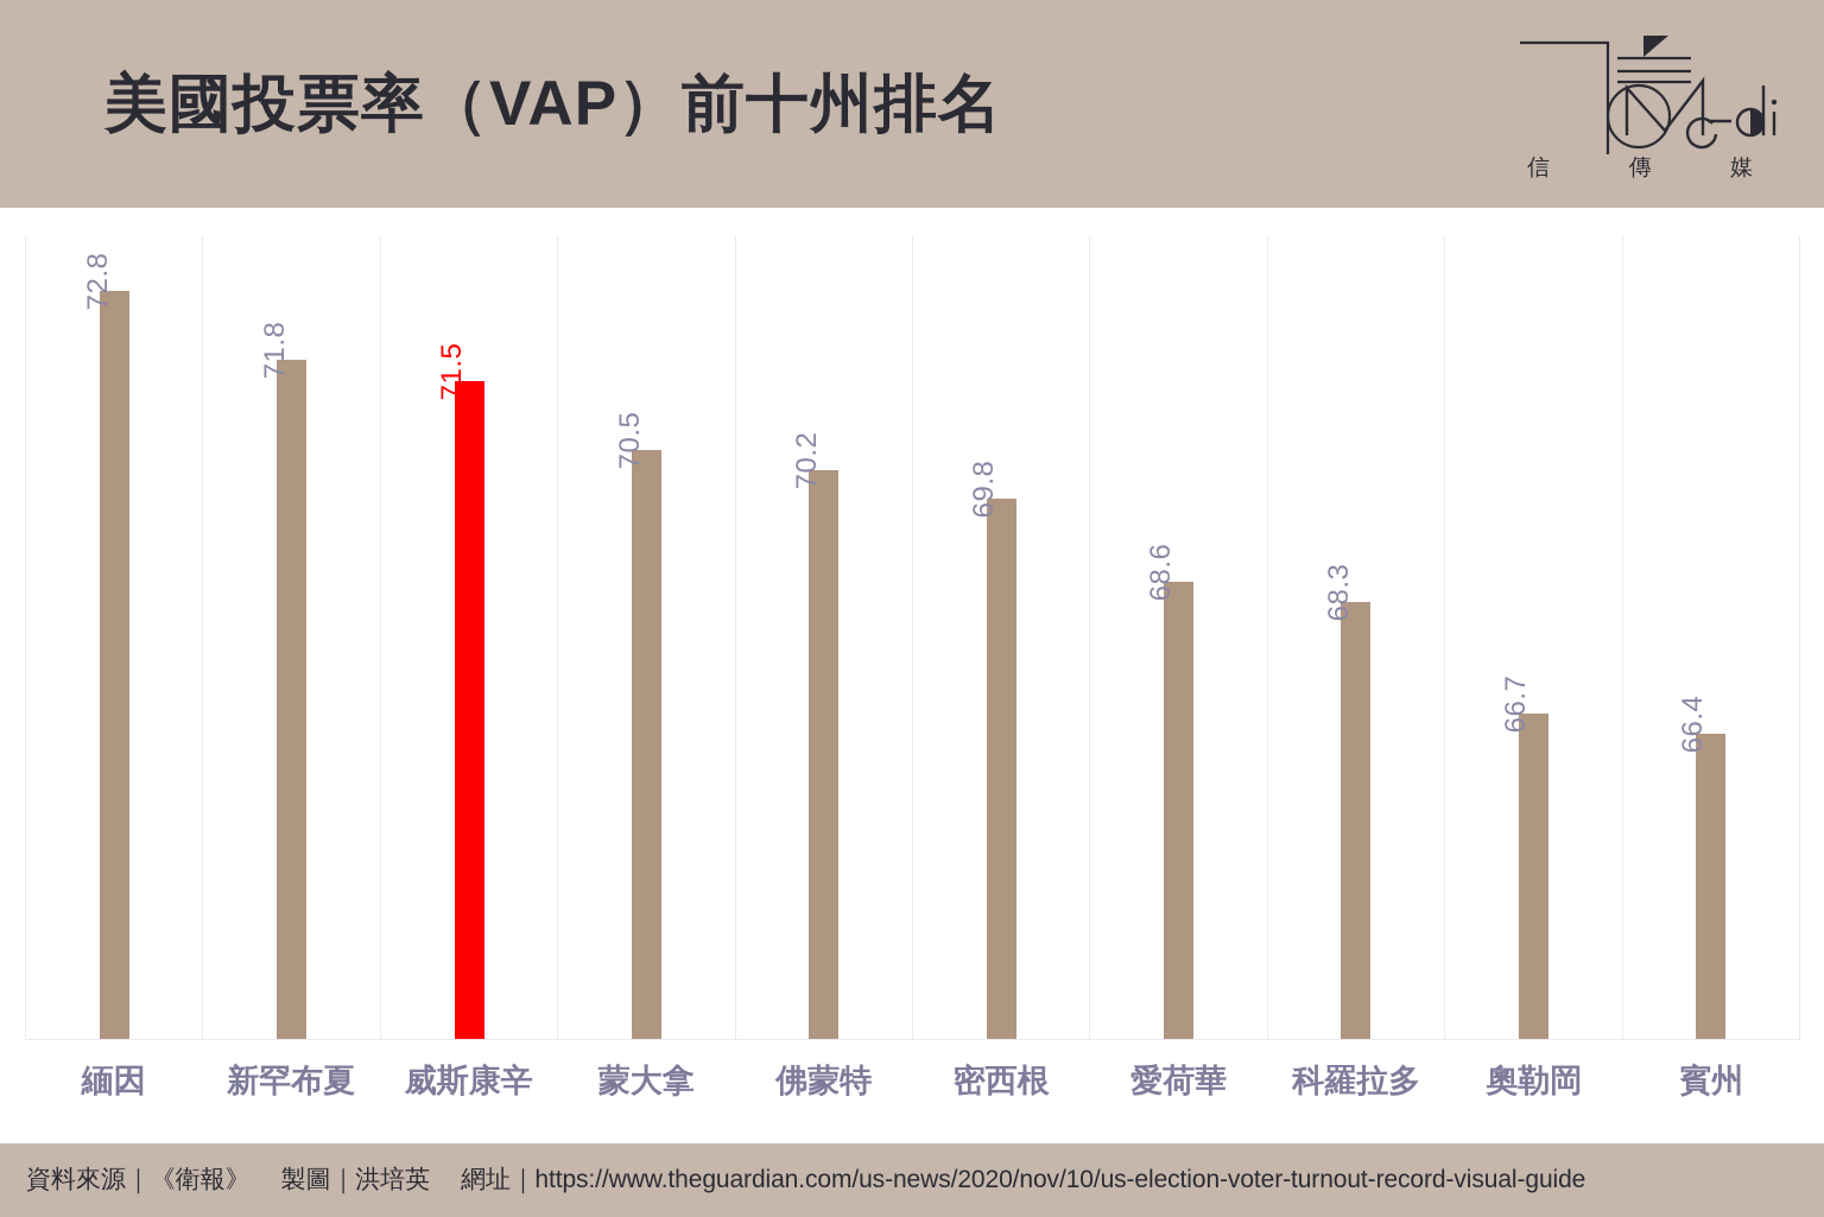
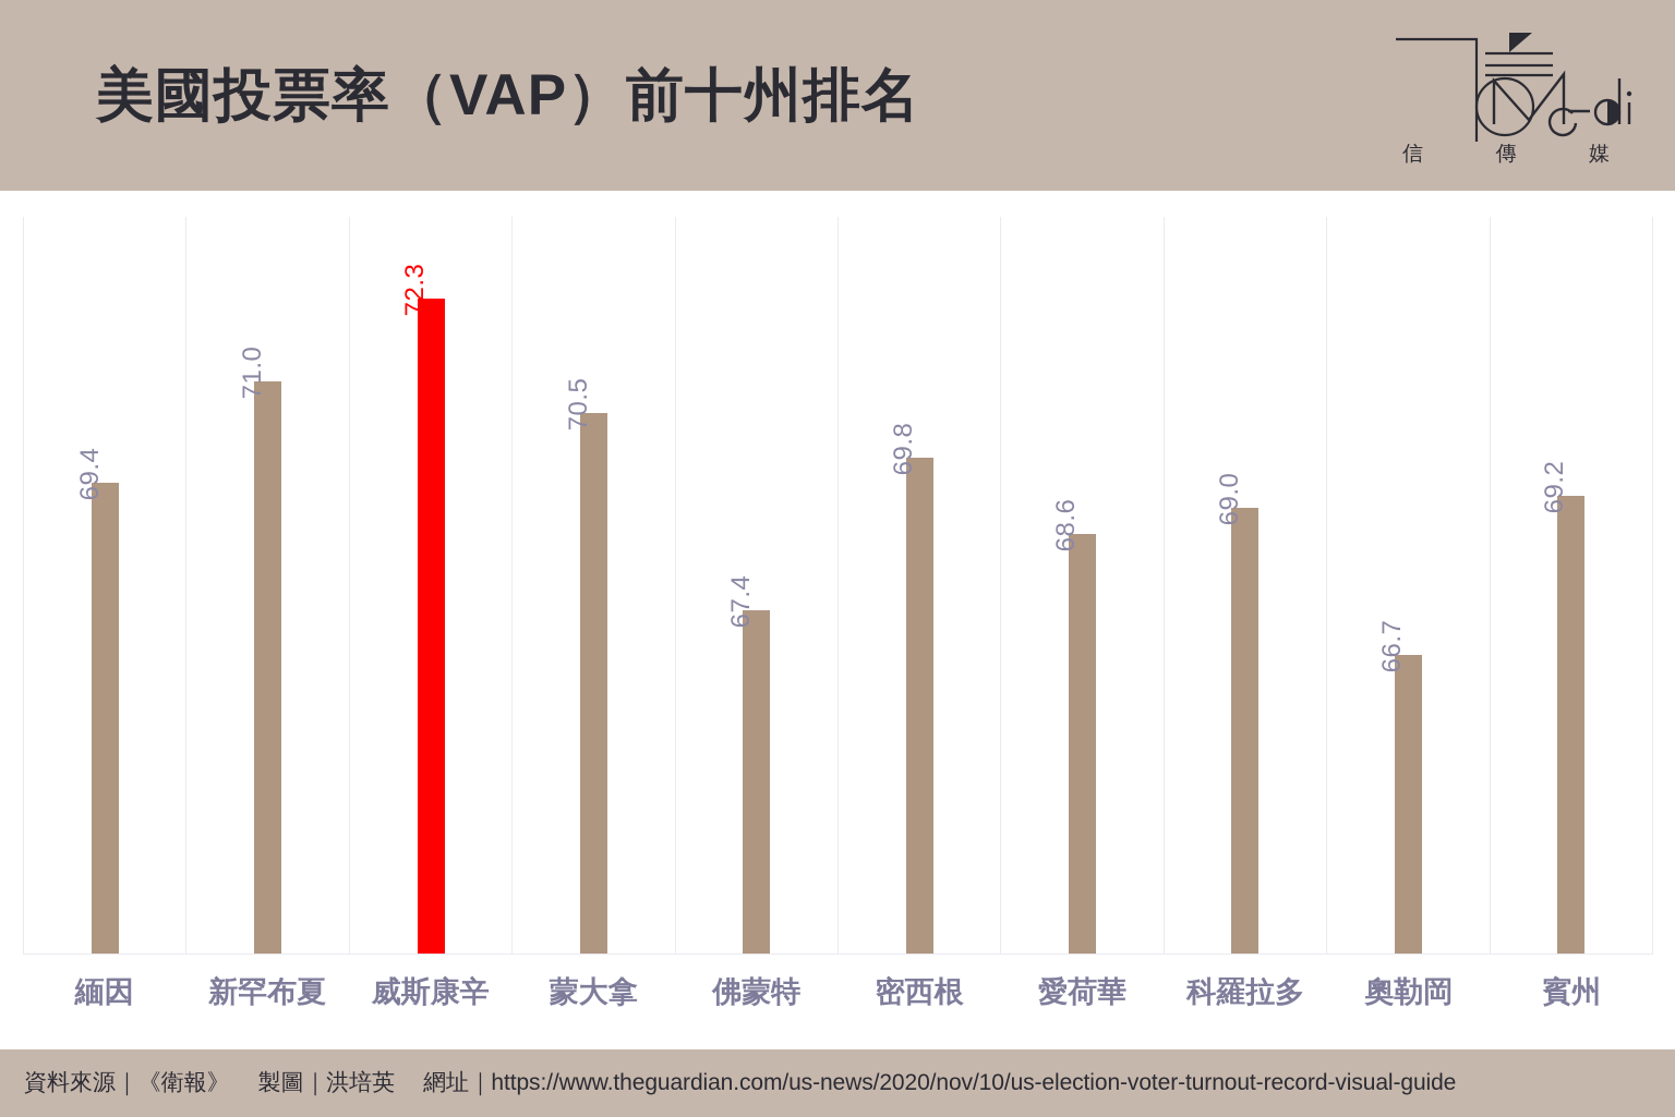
緬因: 72.8 -> 69.4
新罕布夏: 71.8 -> 71.0
威斯康辛: 71.5 -> 72.3
佛蒙特: 70.2 -> 67.4
科羅拉多: 68.3 -> 69.0
賓州: 66.4 -> 69.2
